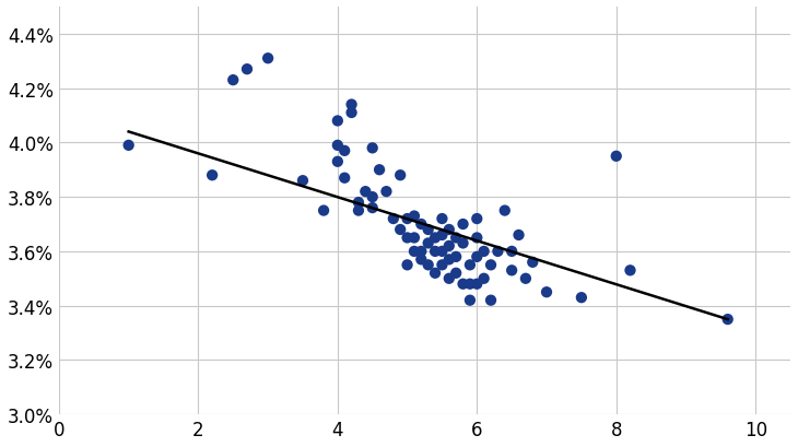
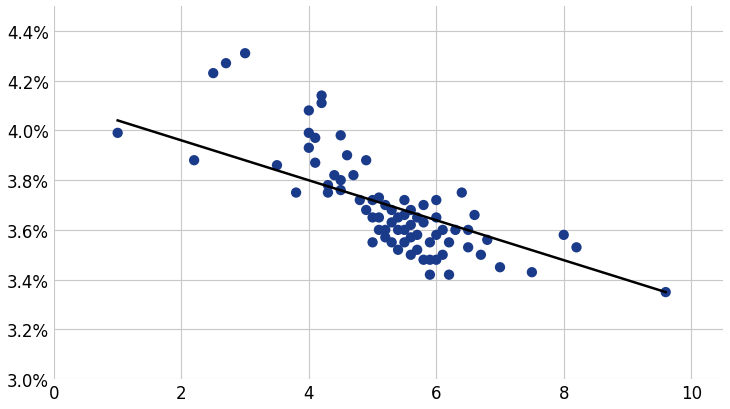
8: 3.95% -> 3.58%
